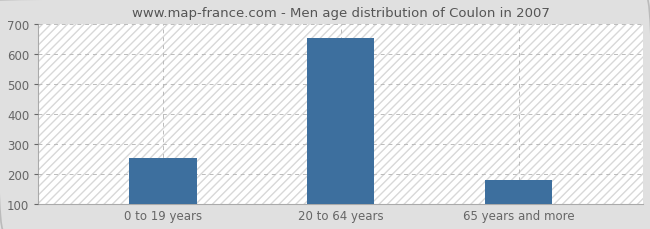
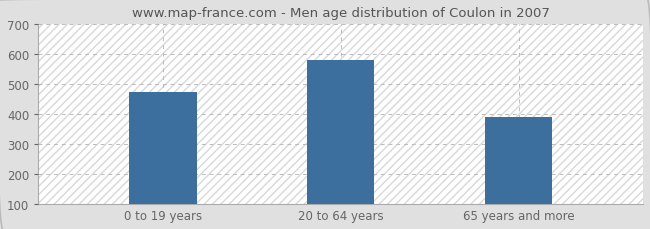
0 to 19 years: 255 -> 475
20 to 64 years: 655 -> 580
65 years and more: 180 -> 390
